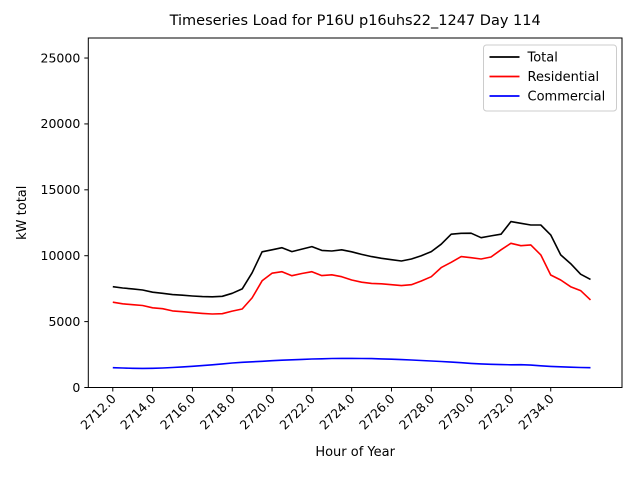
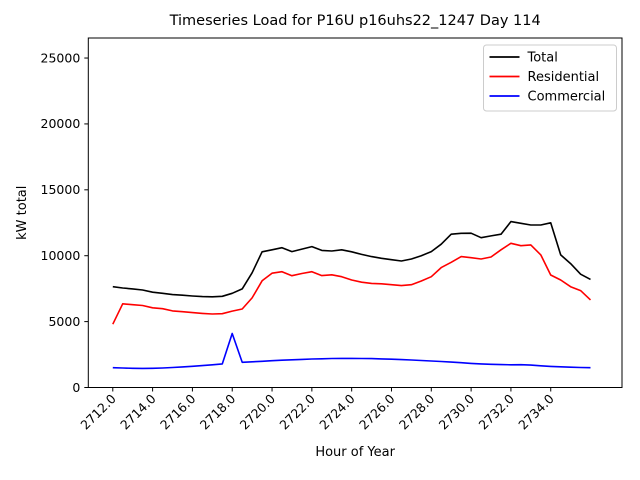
Residential/2712.0: 6500 -> 4800
Commercial/2718.0: 1900 -> 4100
Total/2734.0: 11600 -> 12500
